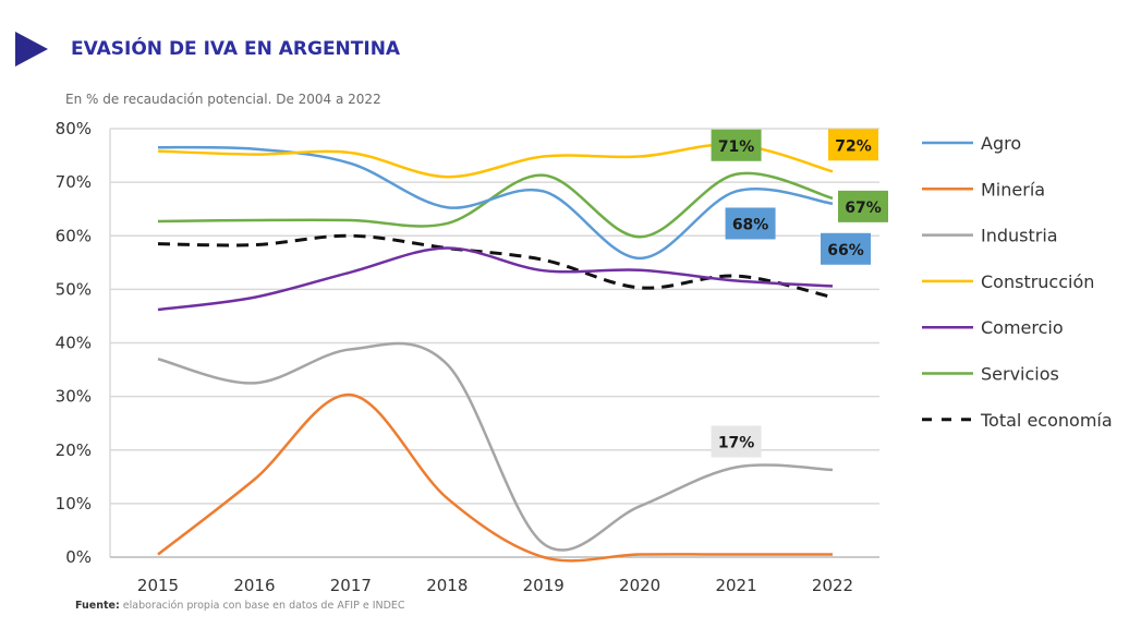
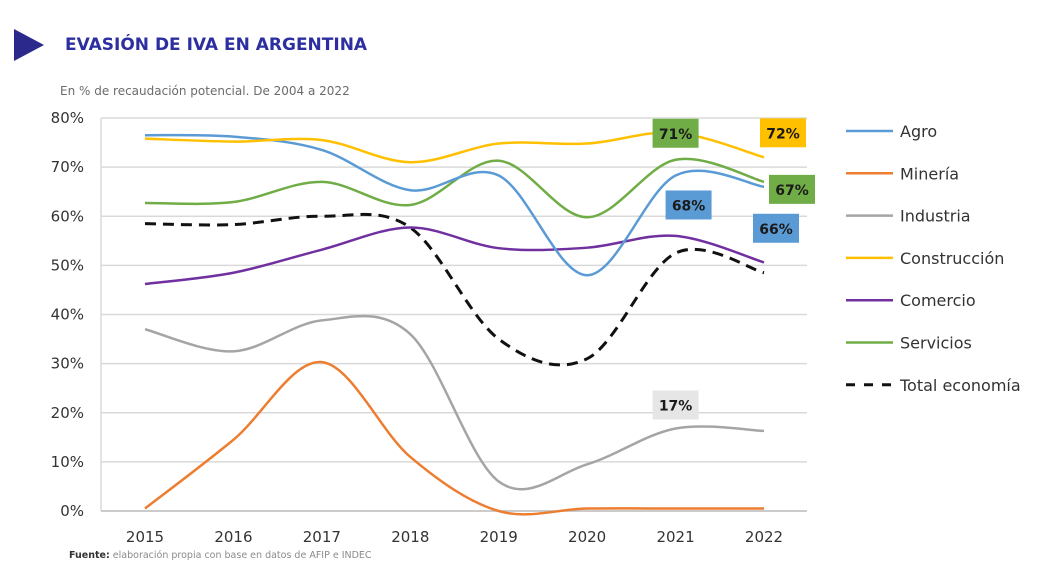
Servicios/2017: 63% -> 67%
Industria/2019: 2% -> 6%
Total economía/2019: 56% -> 35%
Agro/2020: 56% -> 48%
Total economía/2020: 50% -> 31%
Comercio/2021: 52% -> 56%
